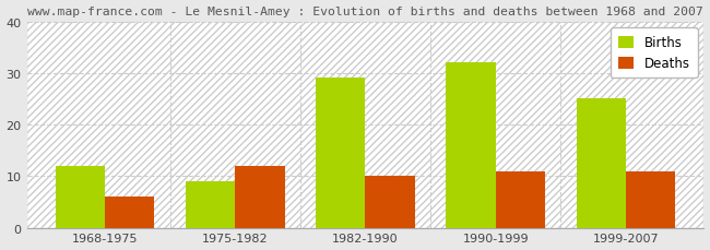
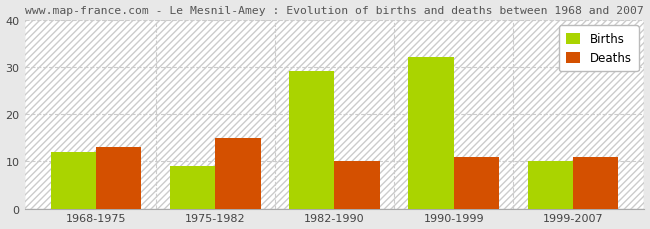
Deaths/1968-1975: 6 -> 13
Deaths/1975-1982: 12 -> 15
Births/1999-2007: 25 -> 10
